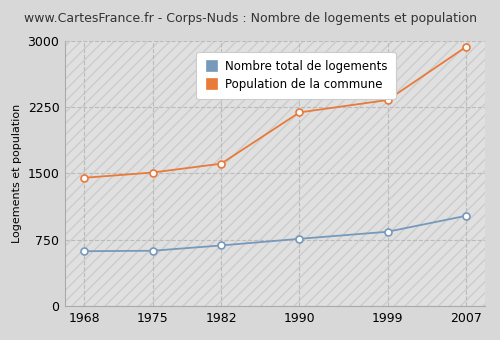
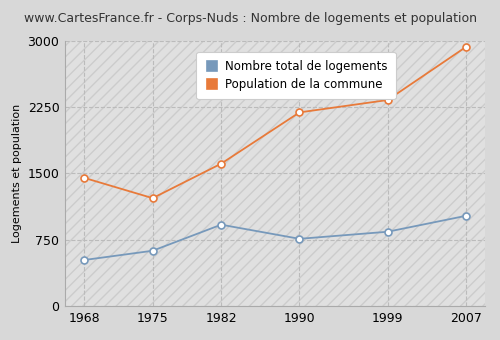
Nombre total de logements/1968: 620 -> 520
Population de la commune/1975: 1510 -> 1220
Nombre total de logements/1982: 680 -> 920
